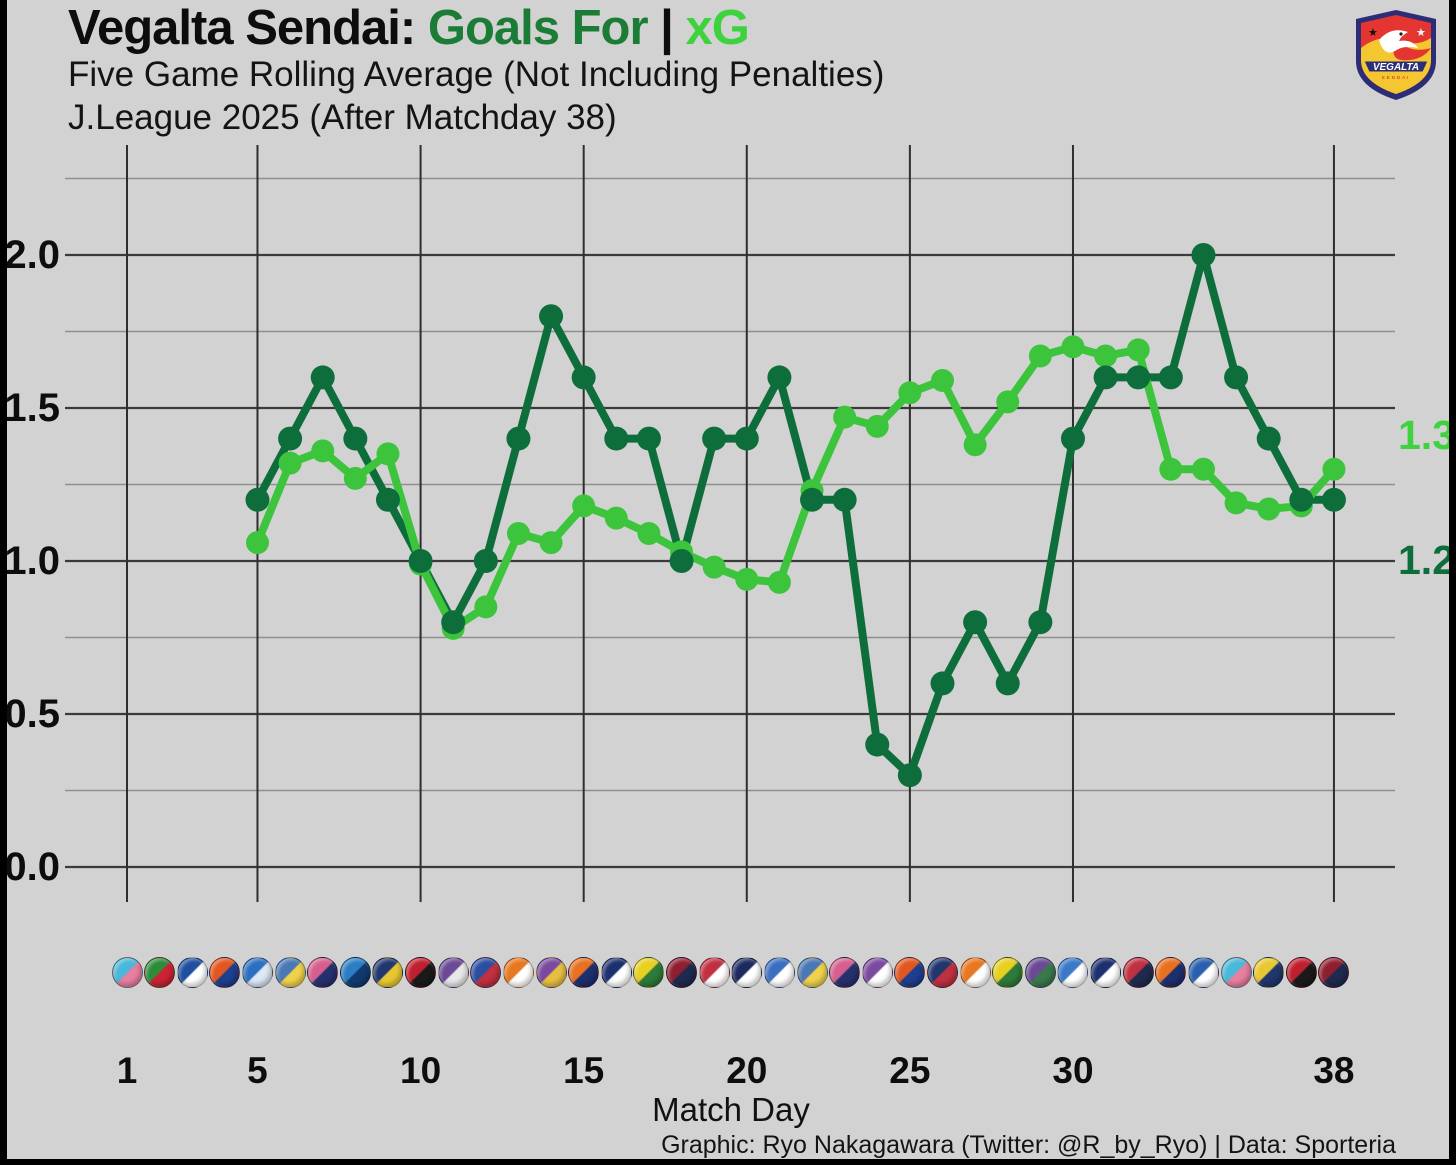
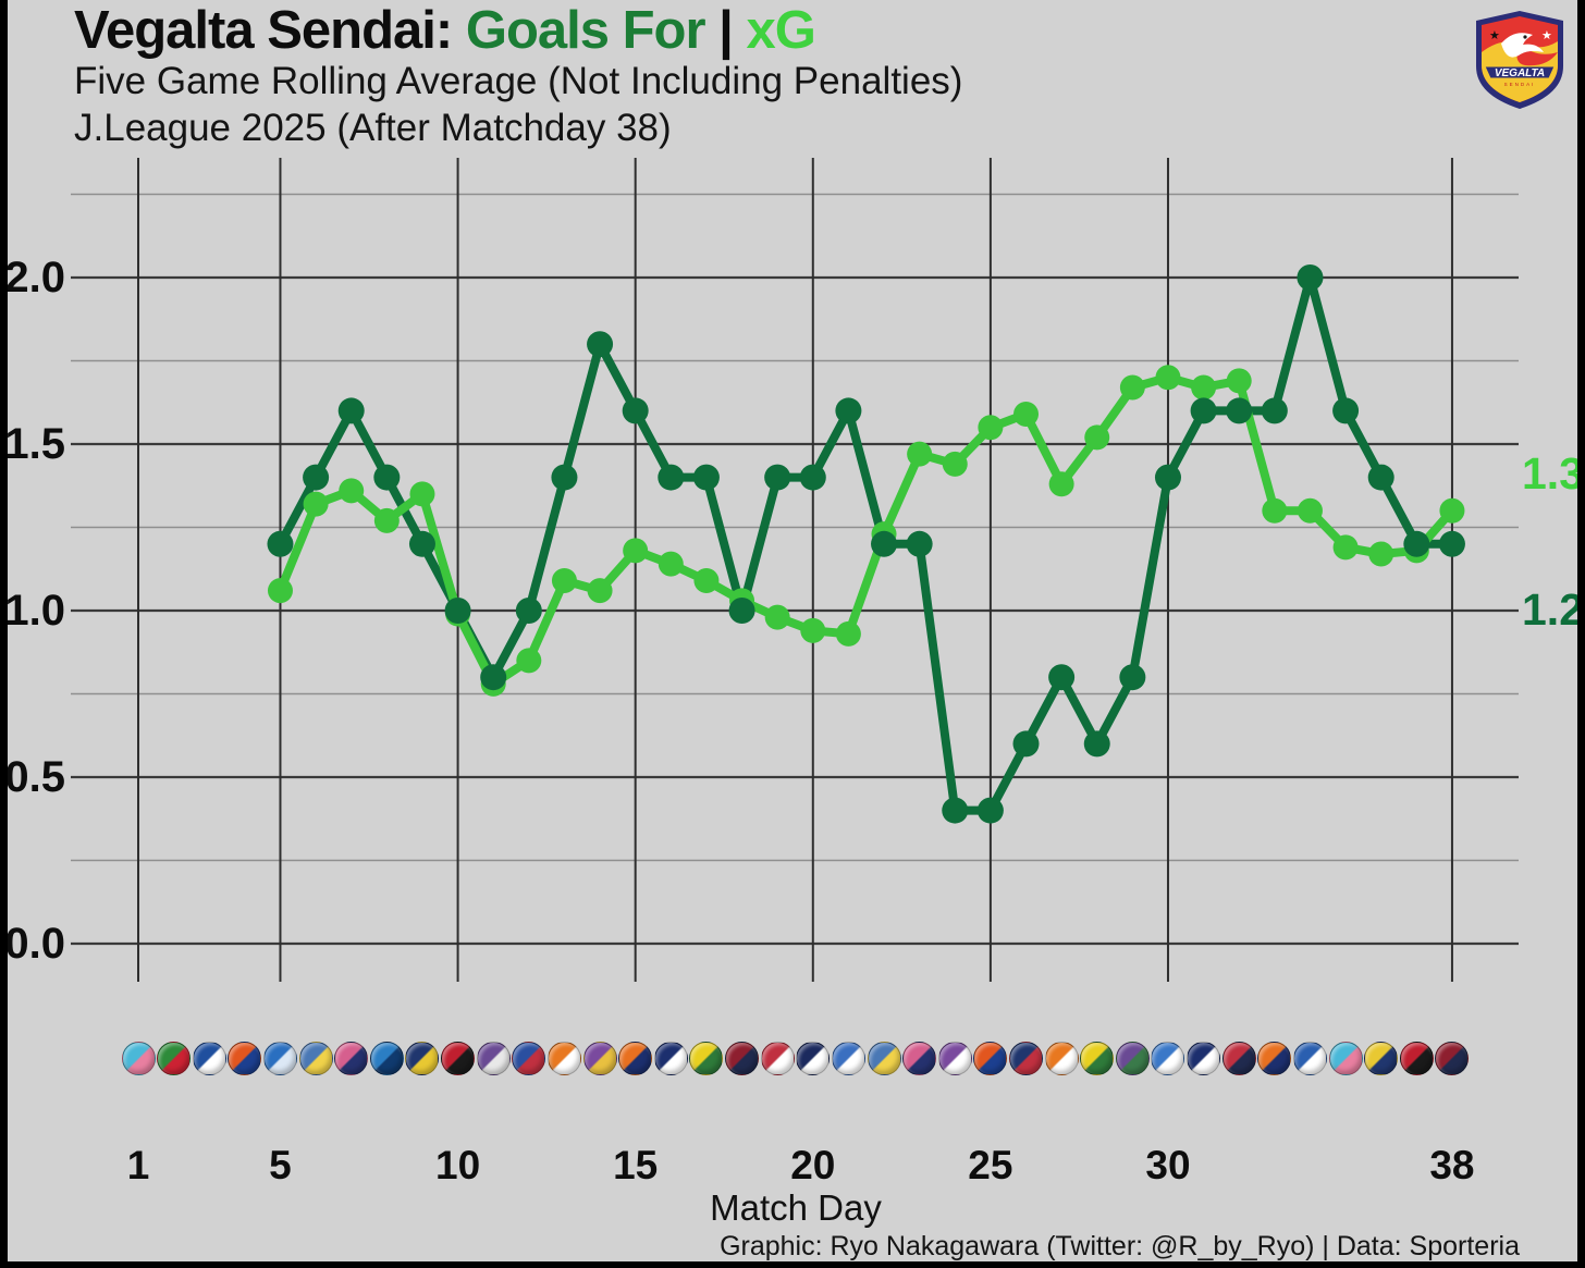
Goals For/25: 0.3 -> 0.4
